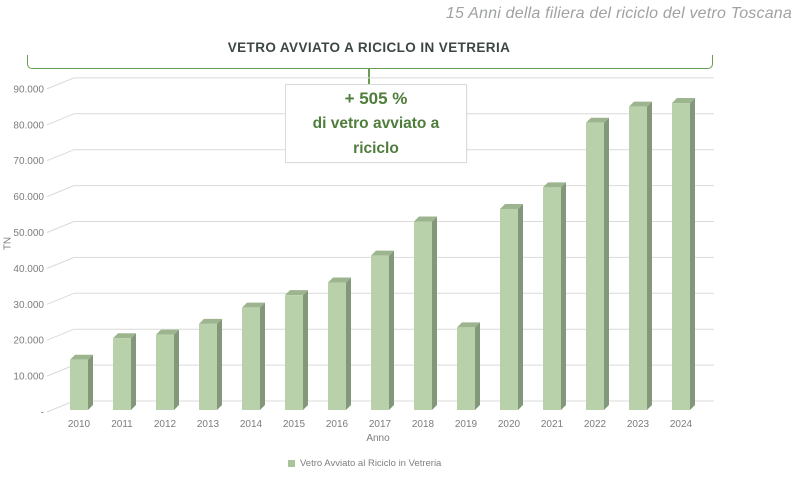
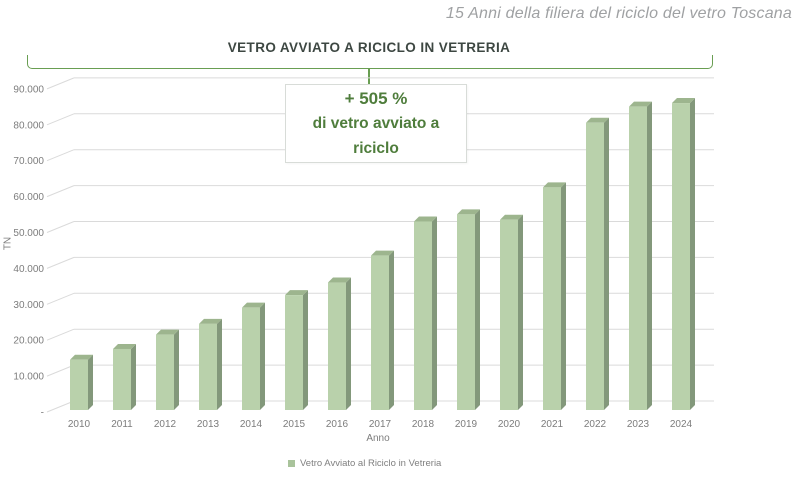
2011: 20000 -> 17000
2019: 23000 -> 54000
2020: 56000 -> 53000
